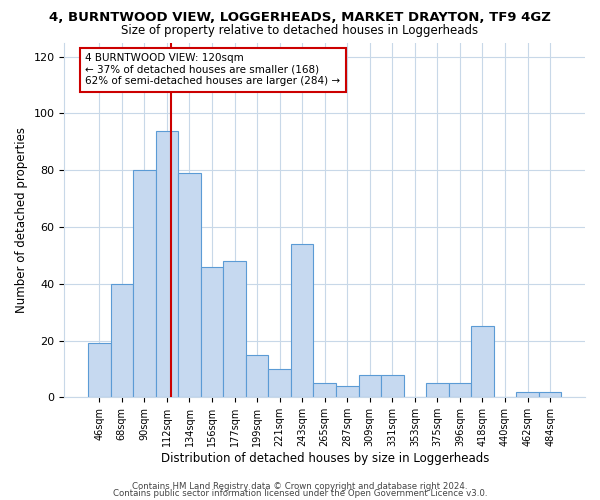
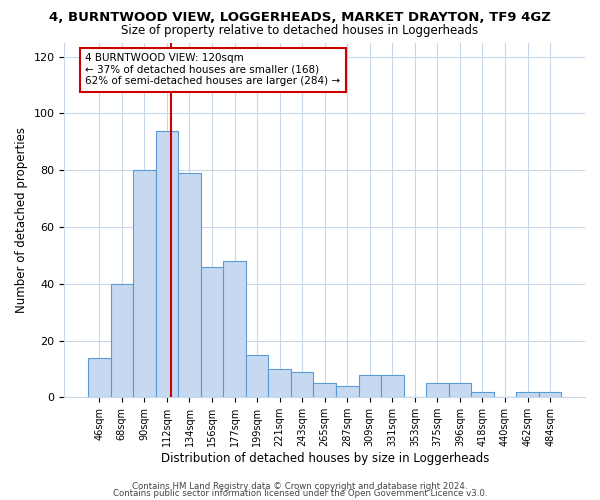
46sqm: 19 -> 14
243sqm: 54 -> 9
418sqm: 25 -> 2
